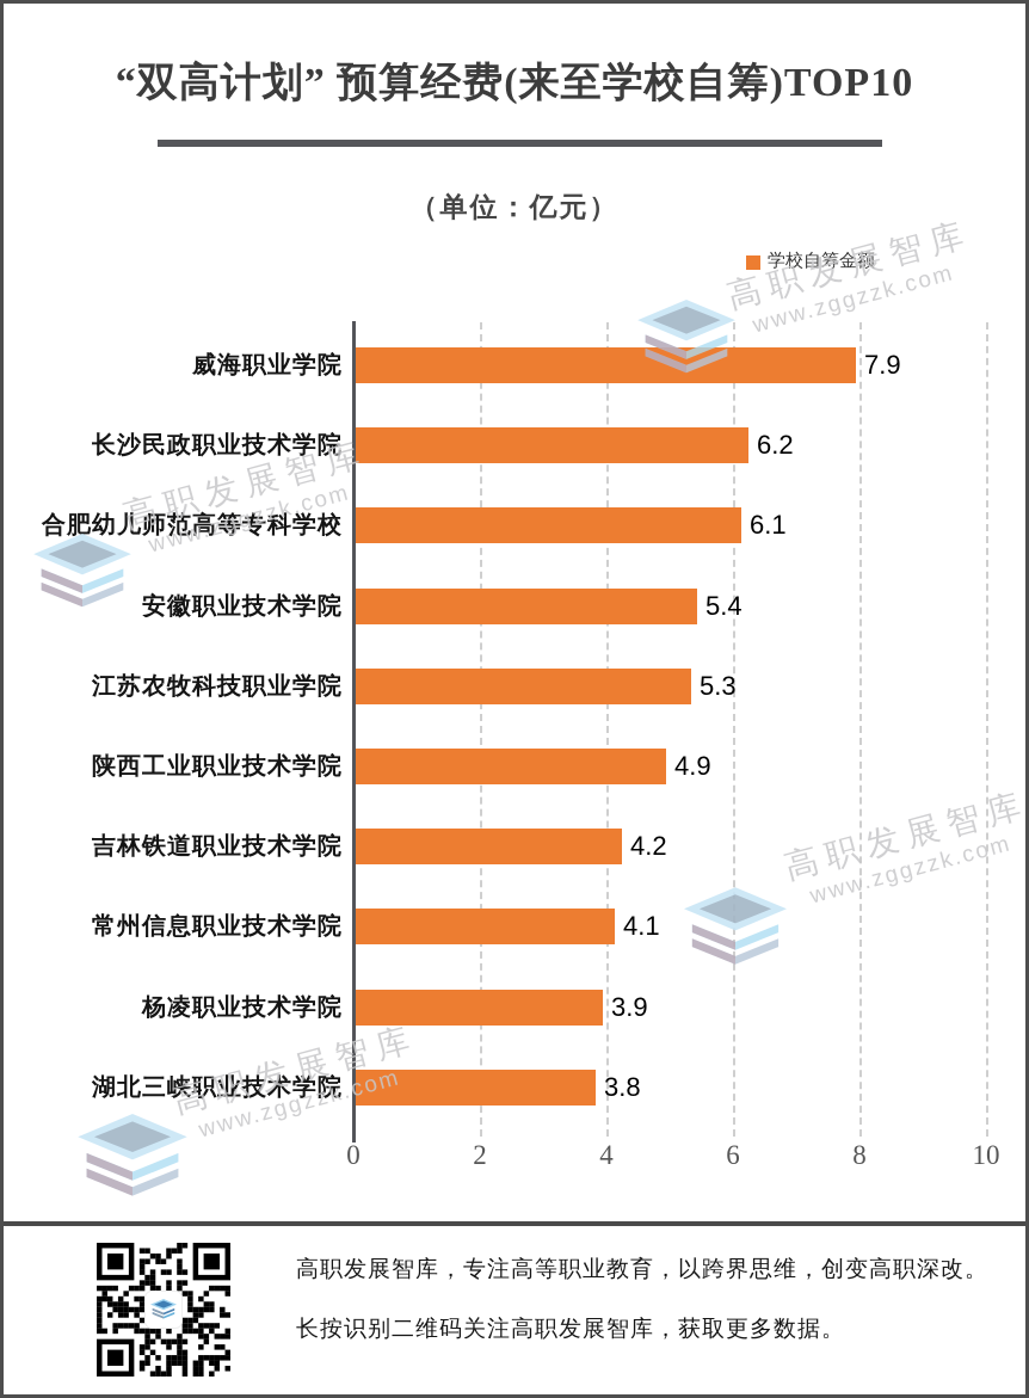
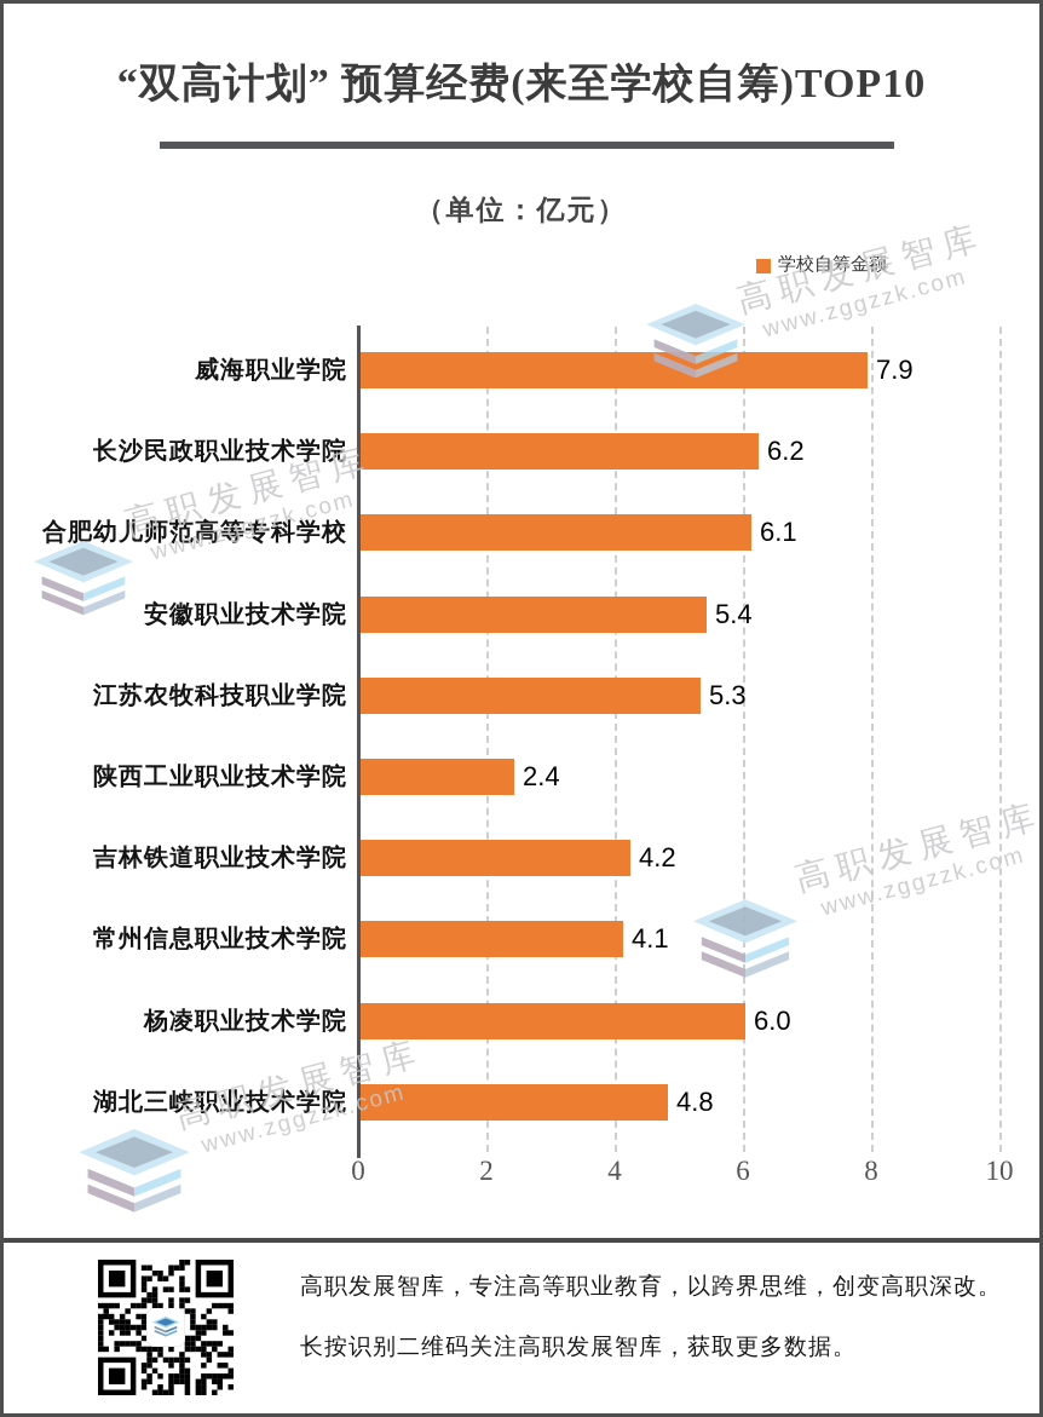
陕西工业职业技术学院: 4.9 -> 2.4
杨凌职业技术学院: 3.9 -> 6.0
湖北三峡职业技术学院: 3.8 -> 4.8
